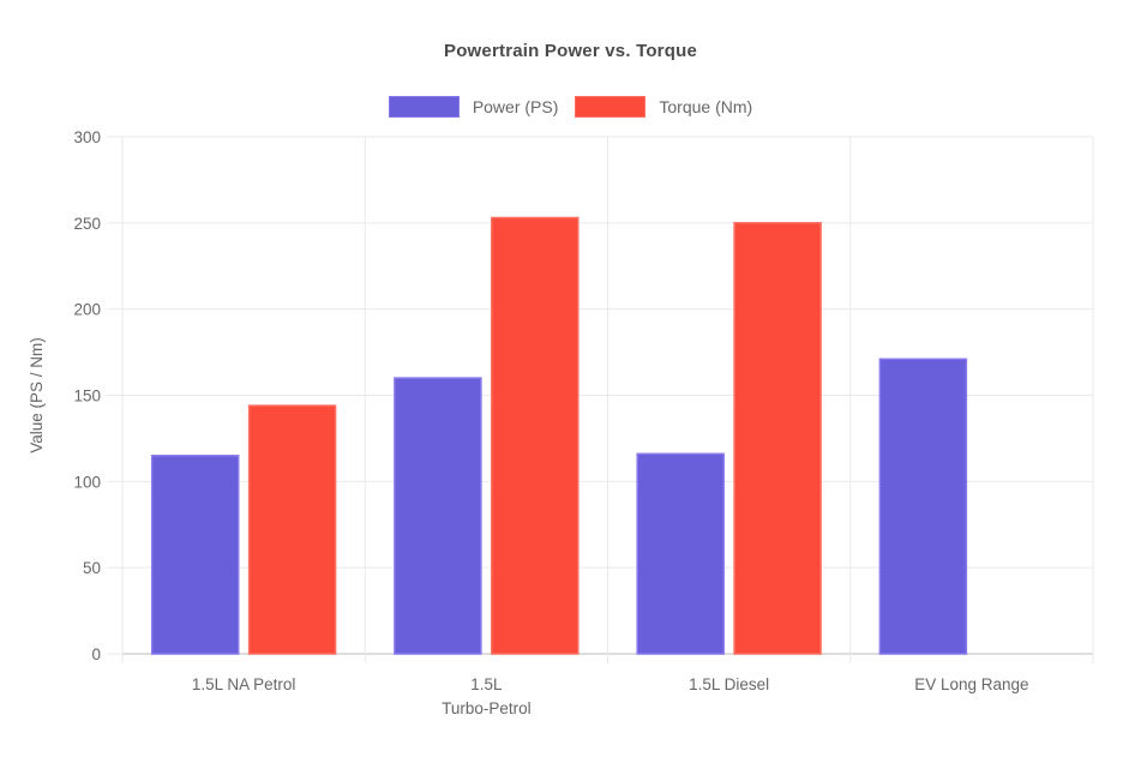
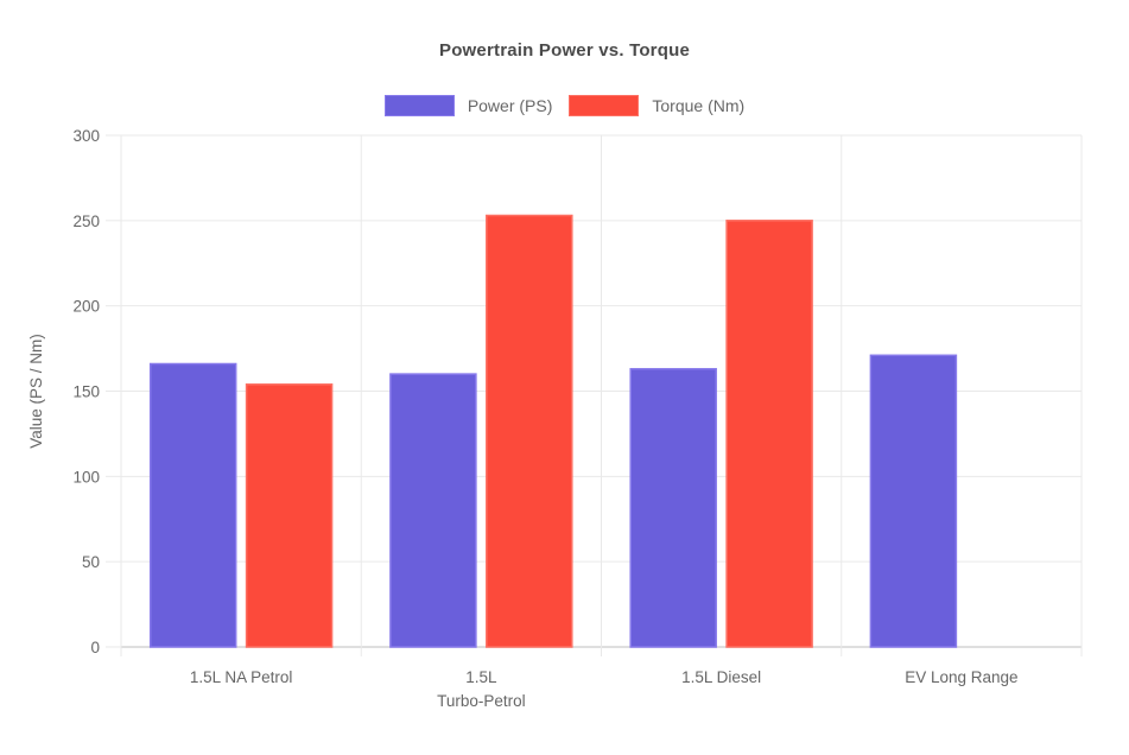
Power (PS)/1.5L NA Petrol: 115 -> 166
Torque (Nm)/1.5L NA Petrol: 144 -> 154
Power (PS)/1.5L Diesel: 116 -> 163
